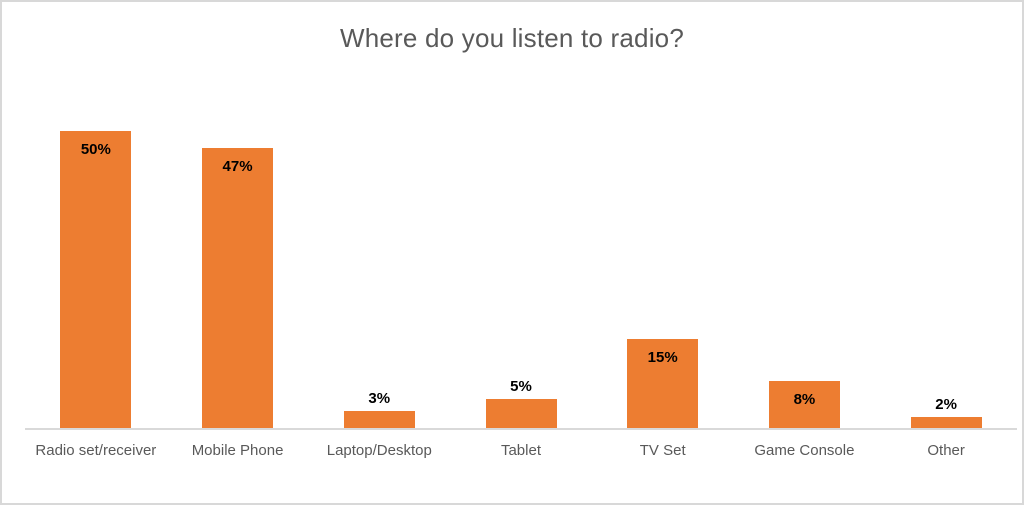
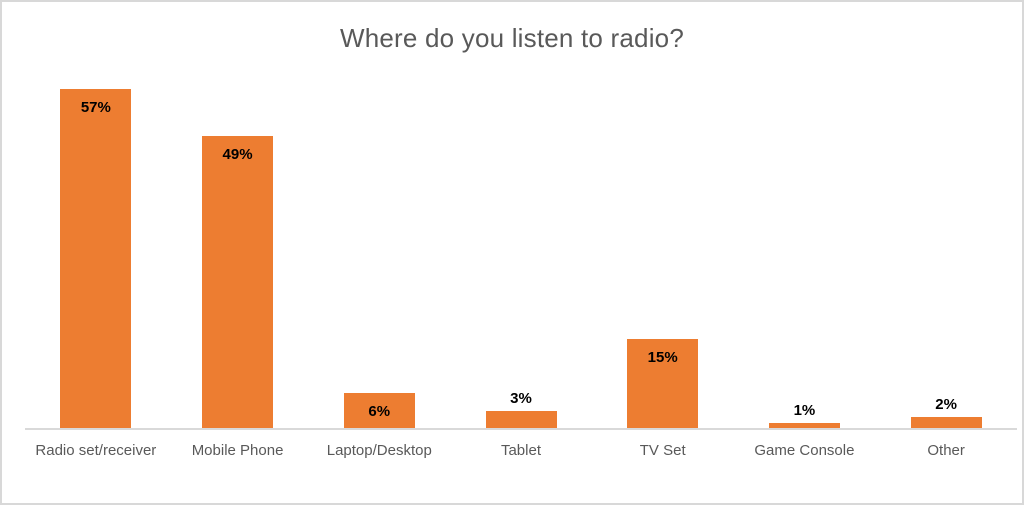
Radio set/receiver: 50% -> 57%
Mobile Phone: 47% -> 49%
Laptop/Desktop: 3% -> 6%
Tablet: 5% -> 3%
Game Console: 8% -> 1%
